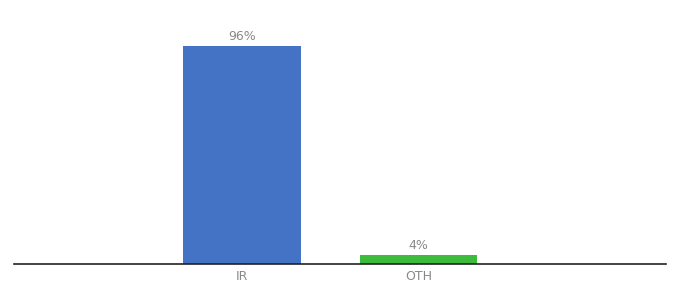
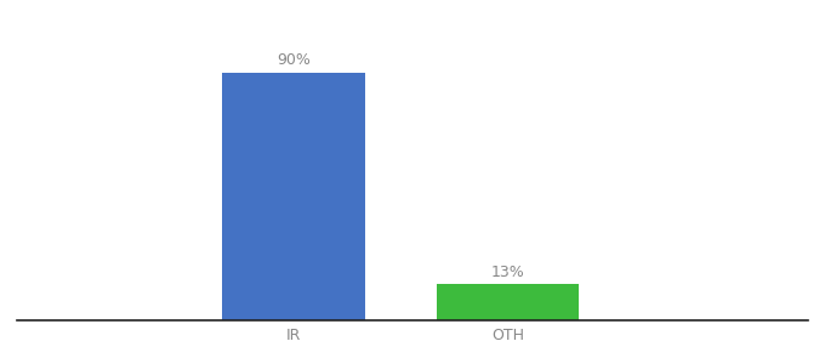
IR: 96% -> 90%
OTH: 4% -> 13%
